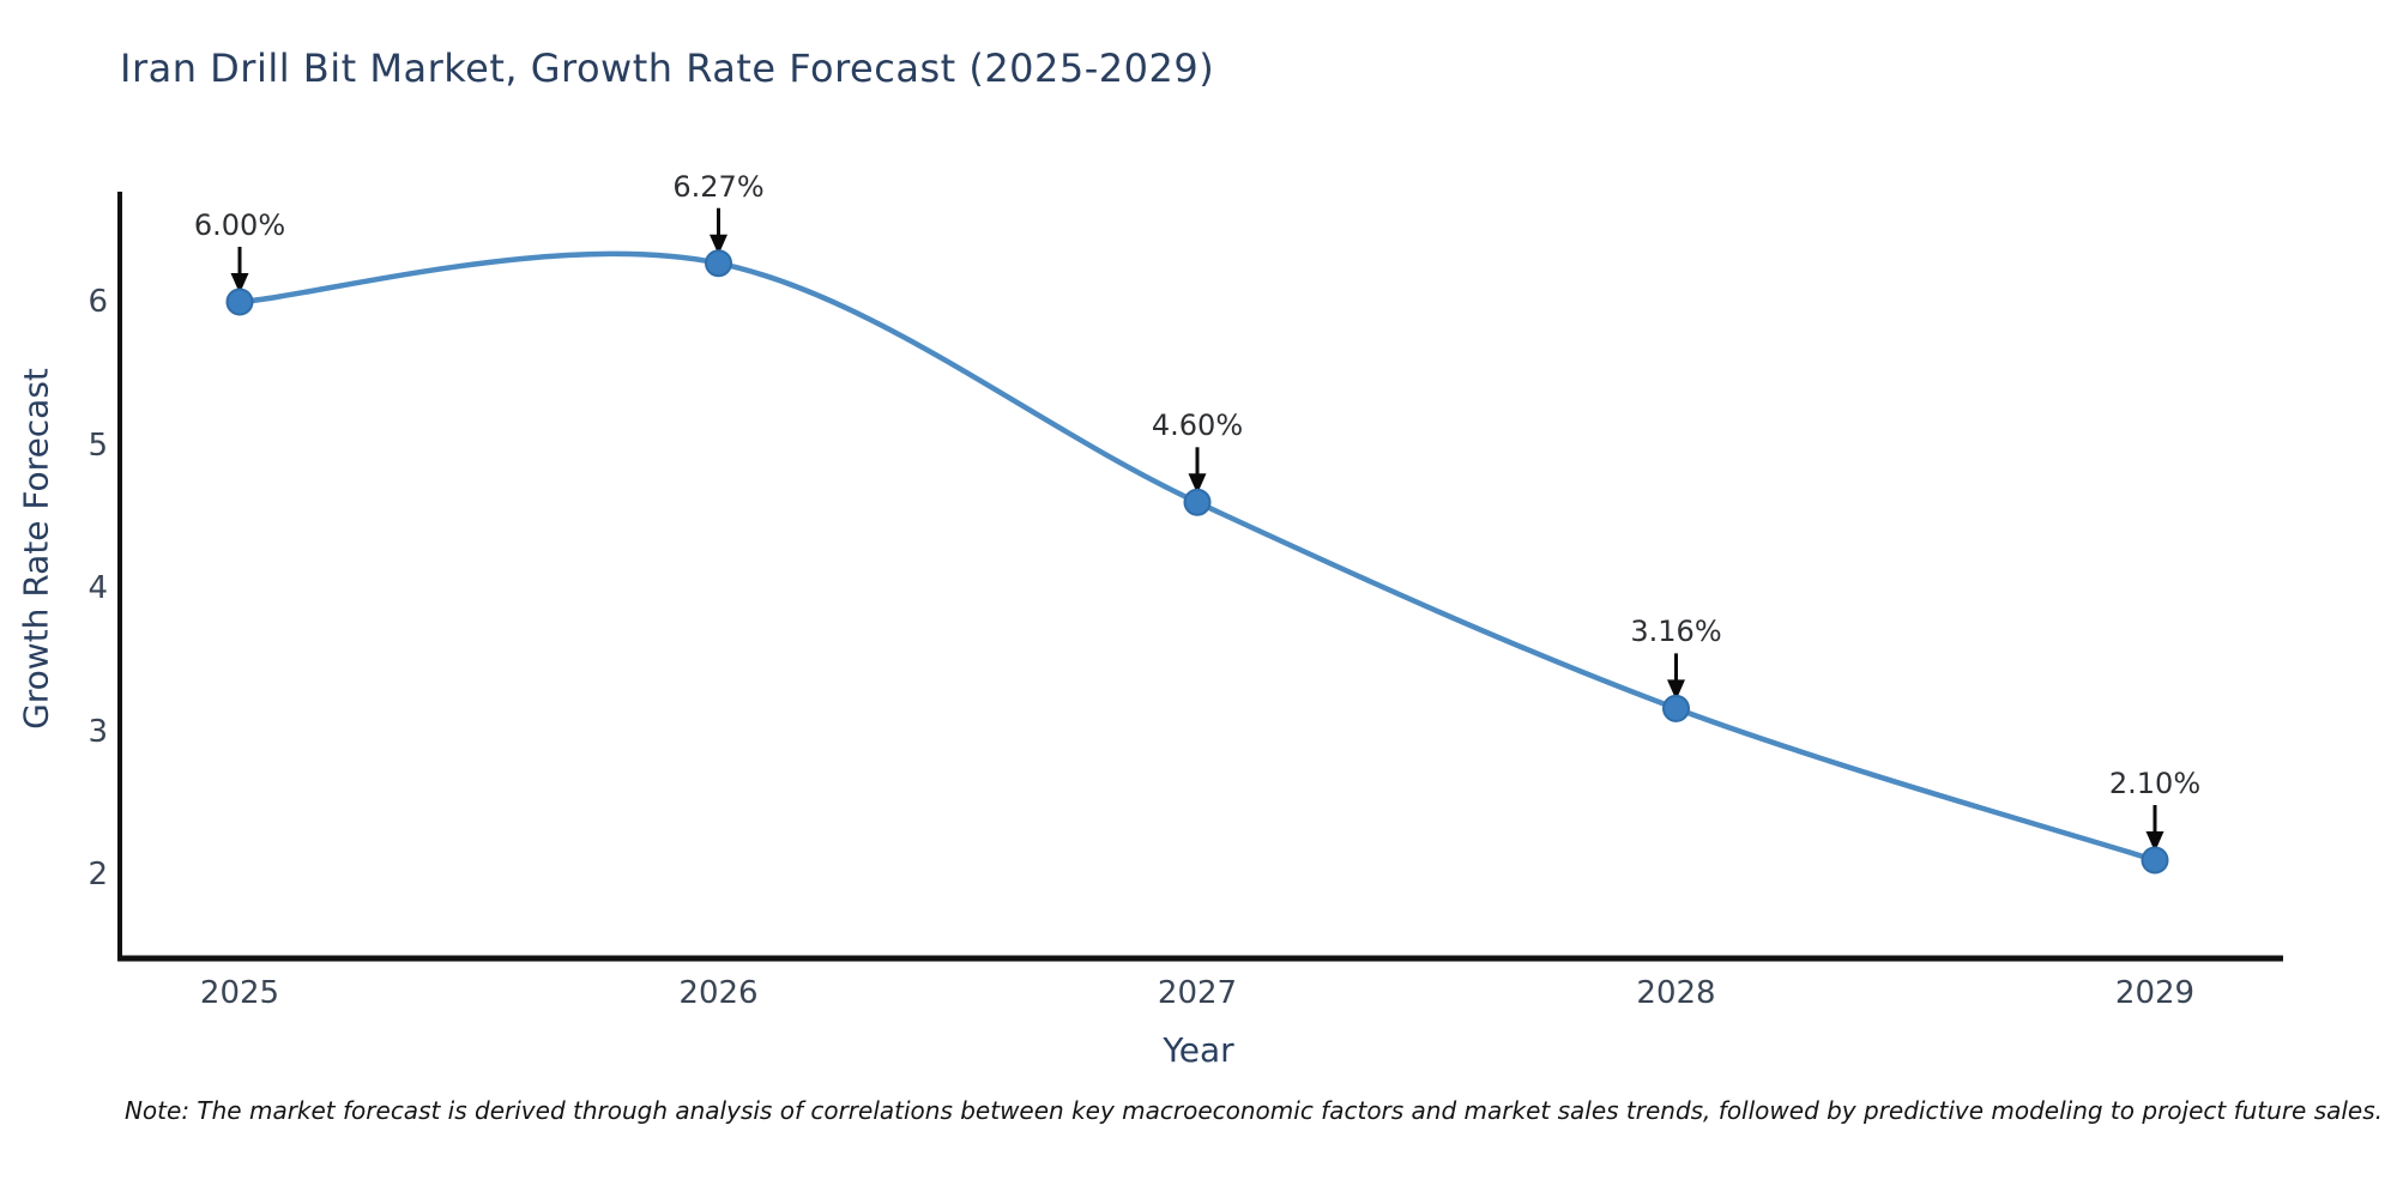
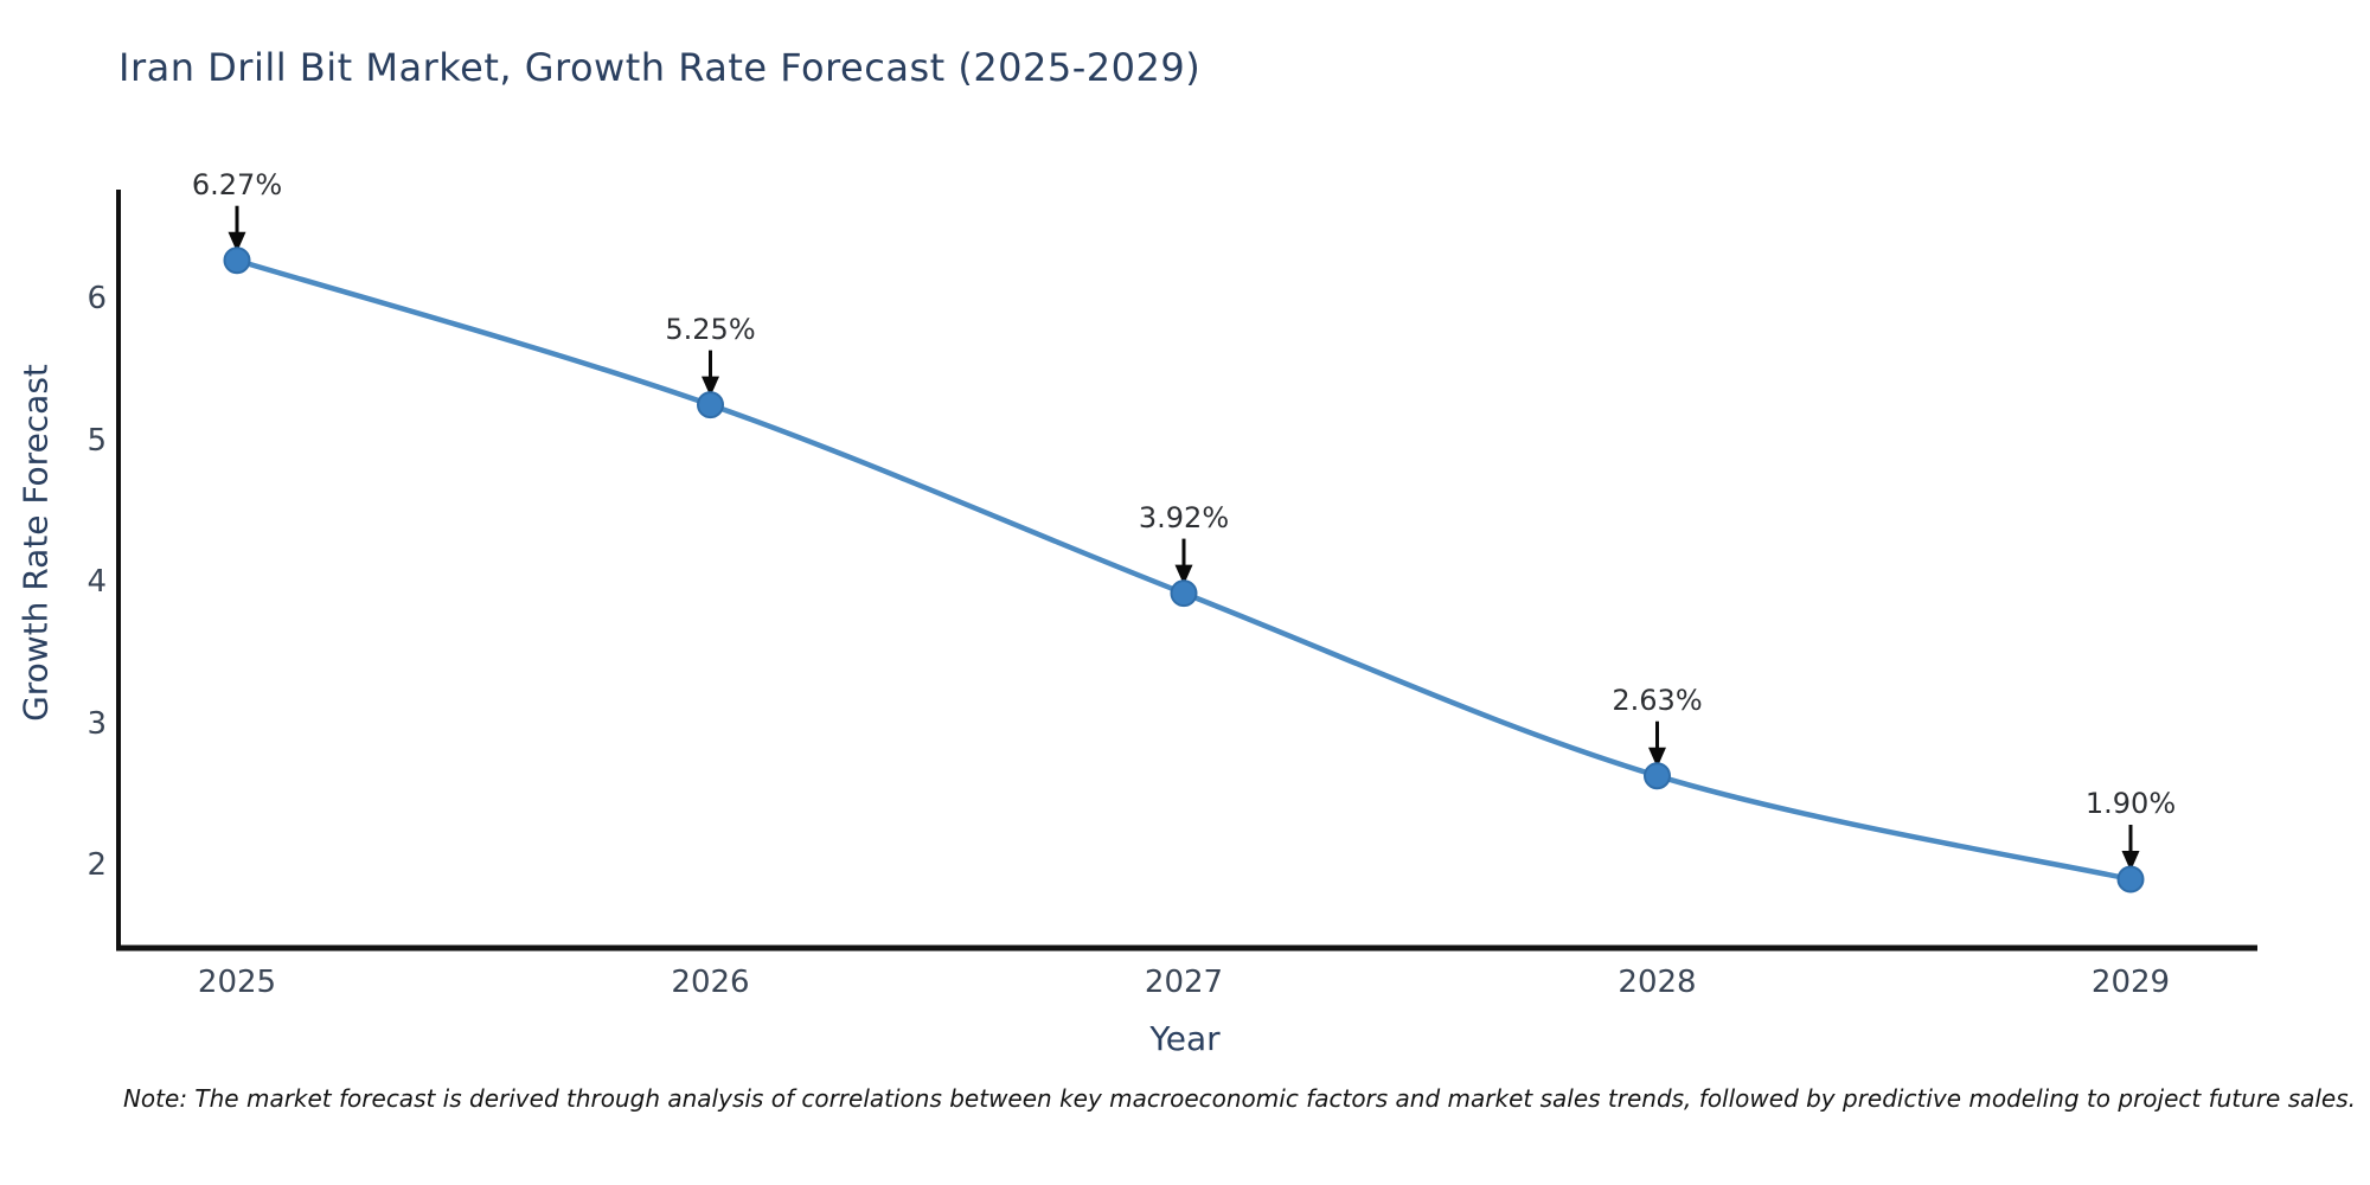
2025: 6.00% -> 6.27%
2026: 6.27% -> 5.25%
2027: 4.60% -> 3.92%
2028: 3.16% -> 2.63%
2029: 2.10% -> 1.90%
